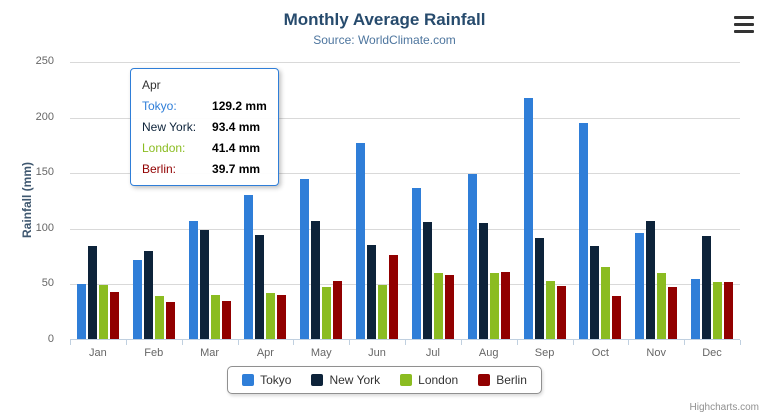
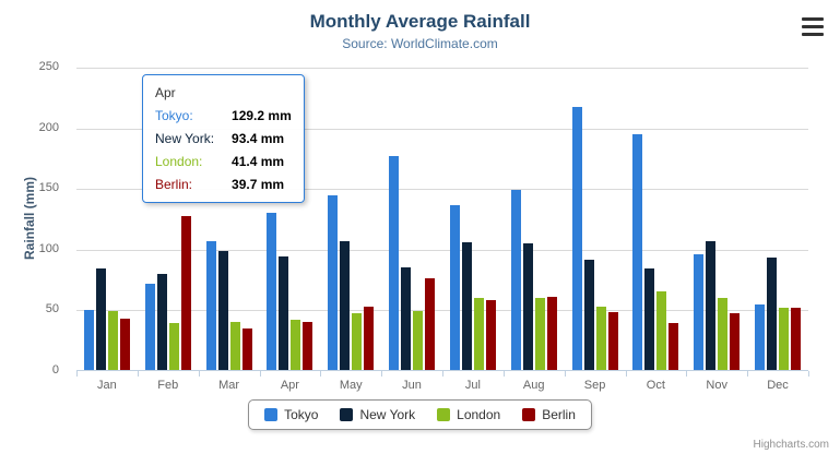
Berlin/Feb: 33 -> 127
